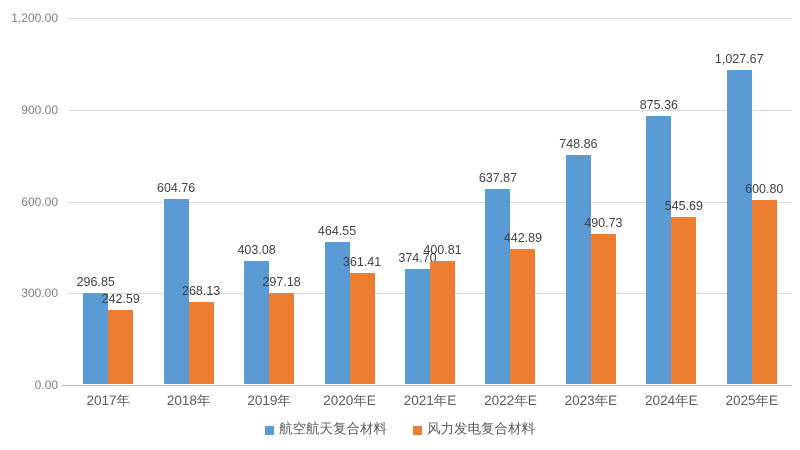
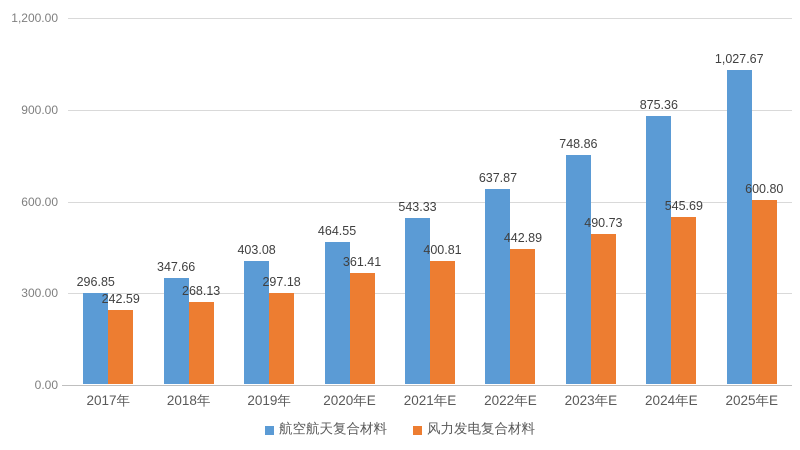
航空航天复合材料/2018年: 604.76 -> 347.66
航空航天复合材料/2021年E: 374.70 -> 543.33
